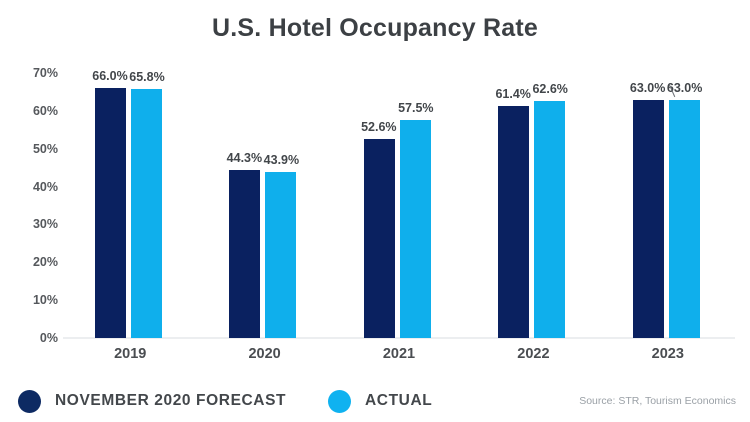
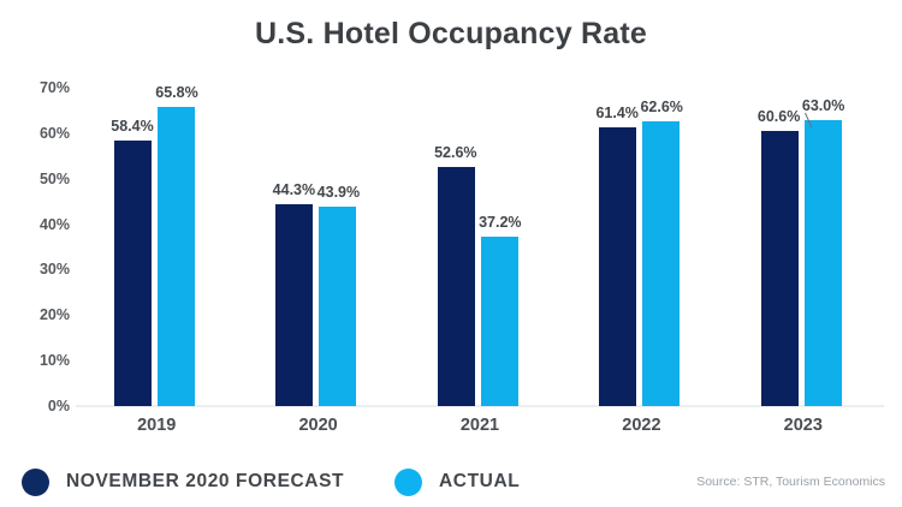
NOVEMBER 2020 FORECAST/2019: 66.0% -> 58.4%
ACTUAL/2021: 57.5% -> 37.2%
NOVEMBER 2020 FORECAST/2023: 63.0% -> 60.6%
